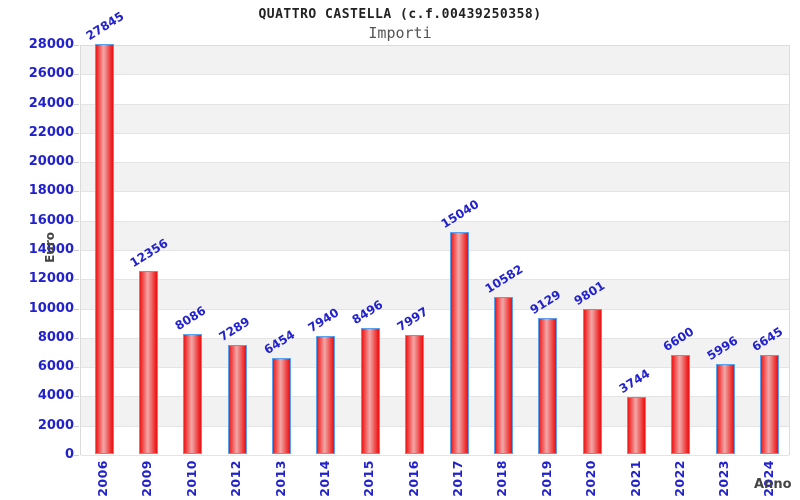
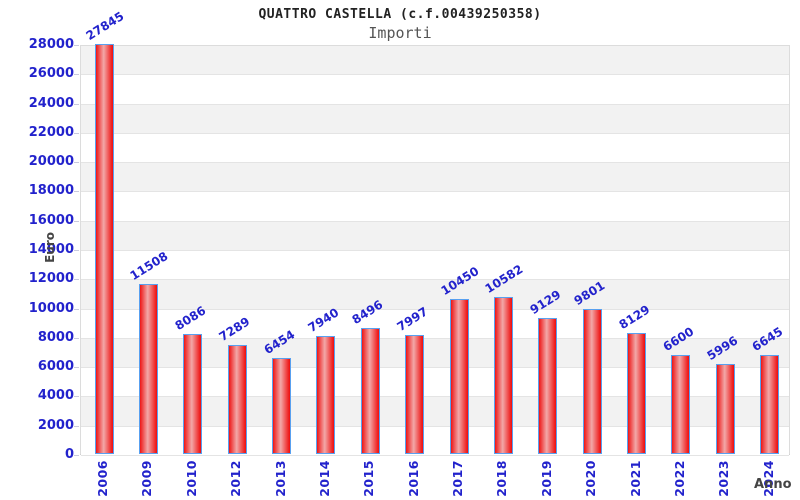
2009: 12356 -> 11508
2017: 15040 -> 10450
2021: 3744 -> 8129
